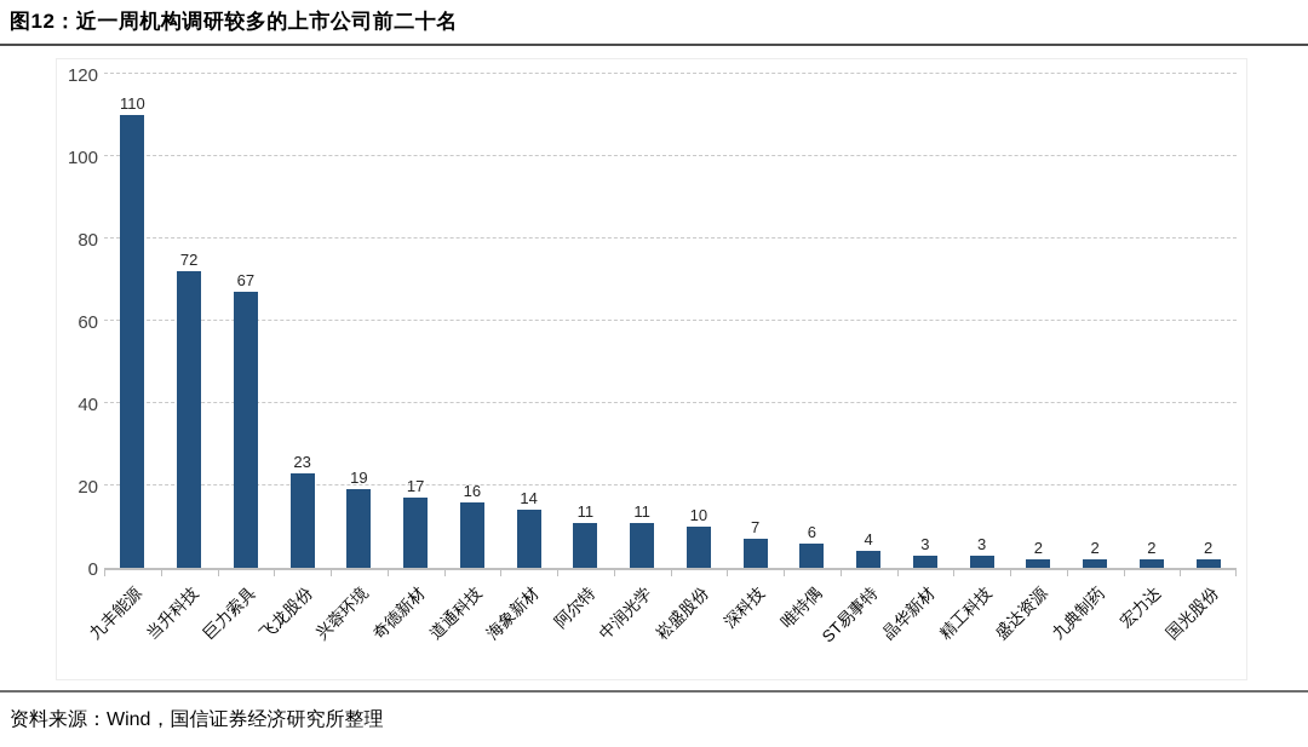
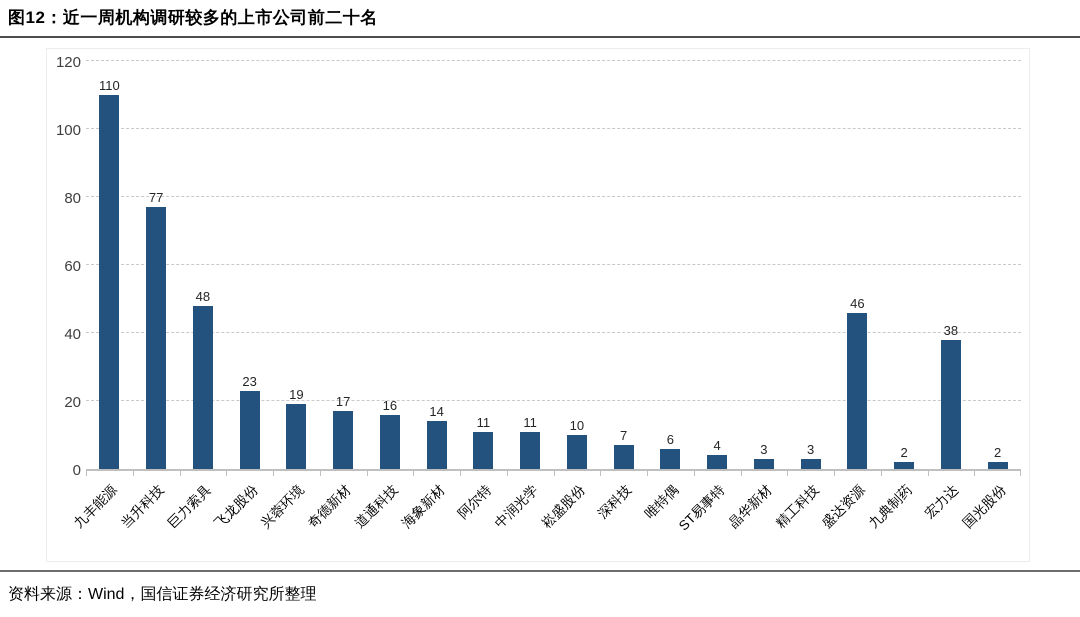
当升科技: 72 -> 77
巨力索具: 67 -> 48
盛达资源: 2 -> 46
宏力达: 2 -> 38
